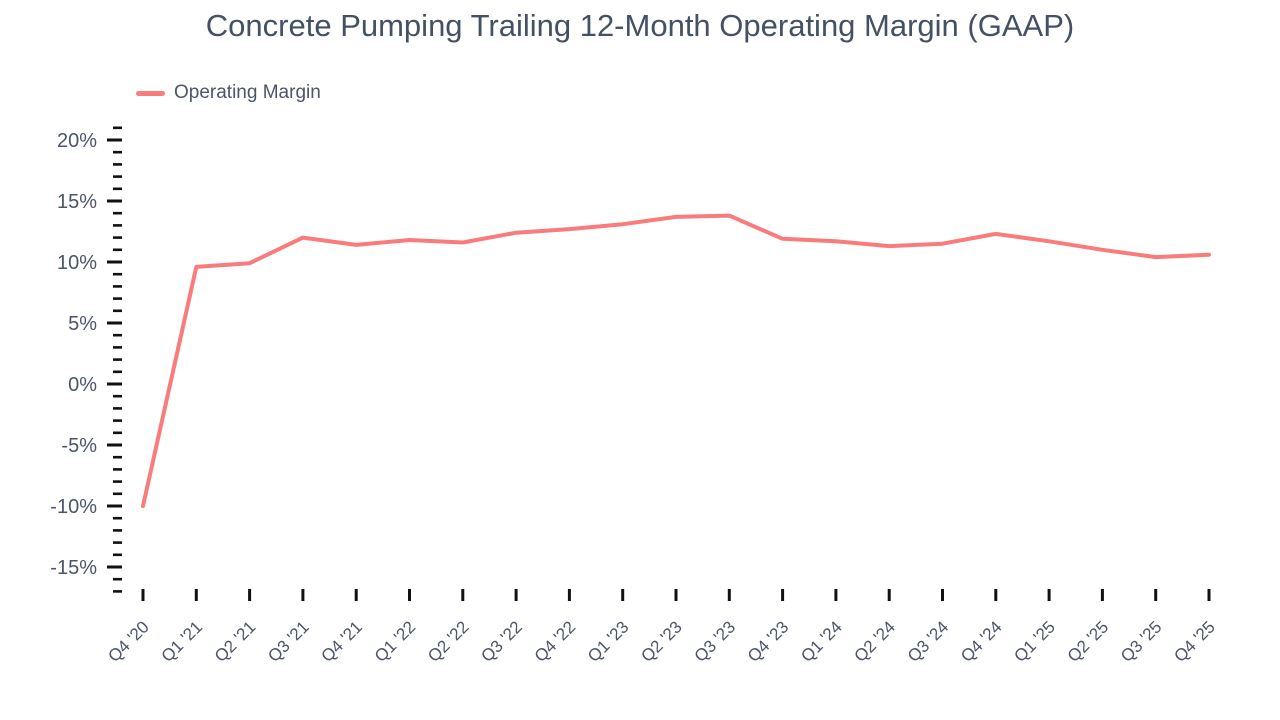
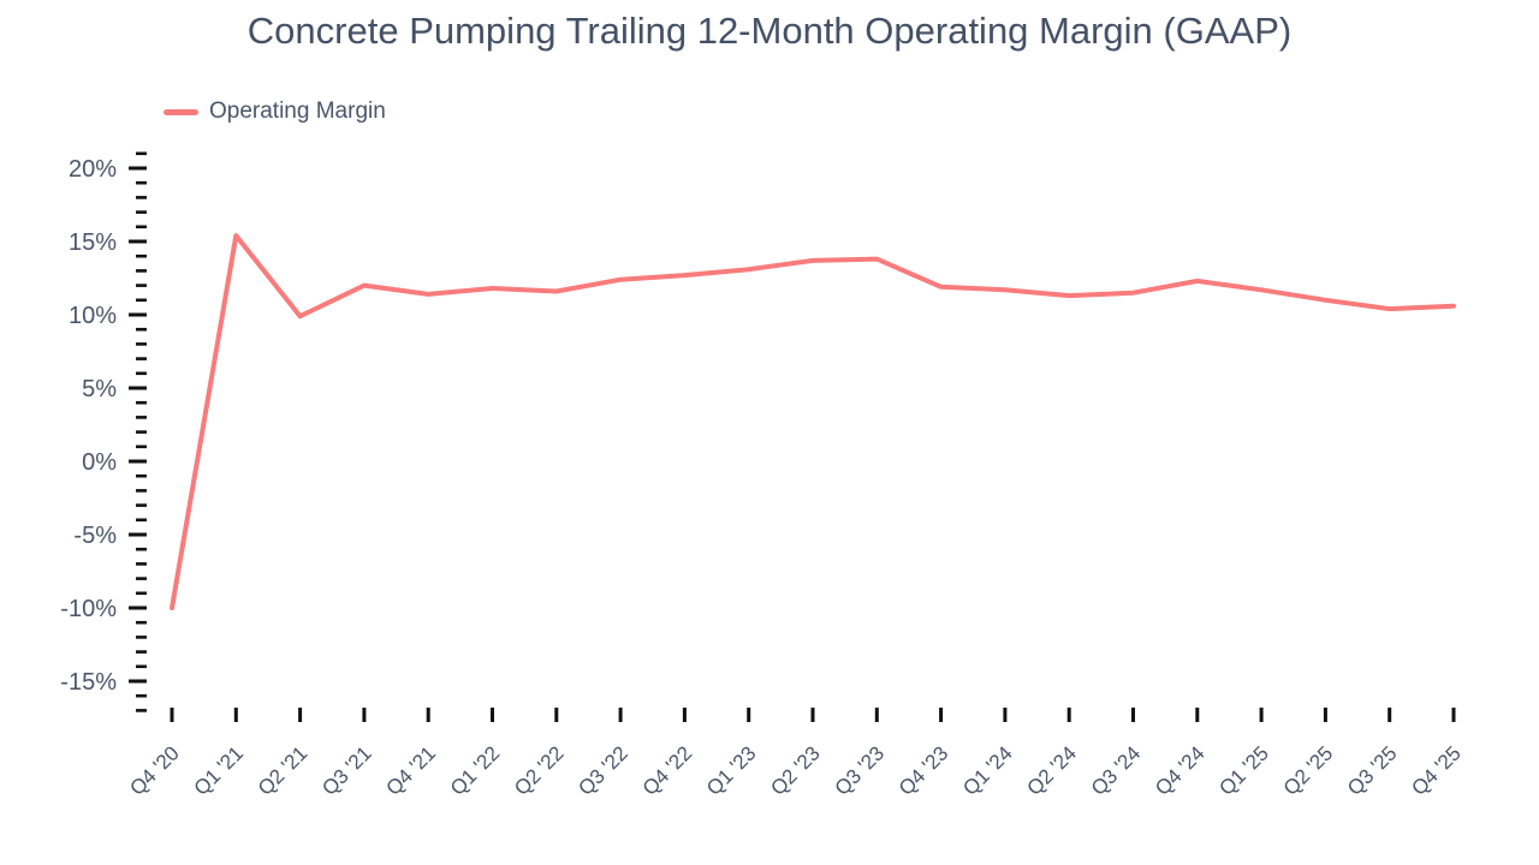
Q1 '21: 9.6% -> 15.4%
